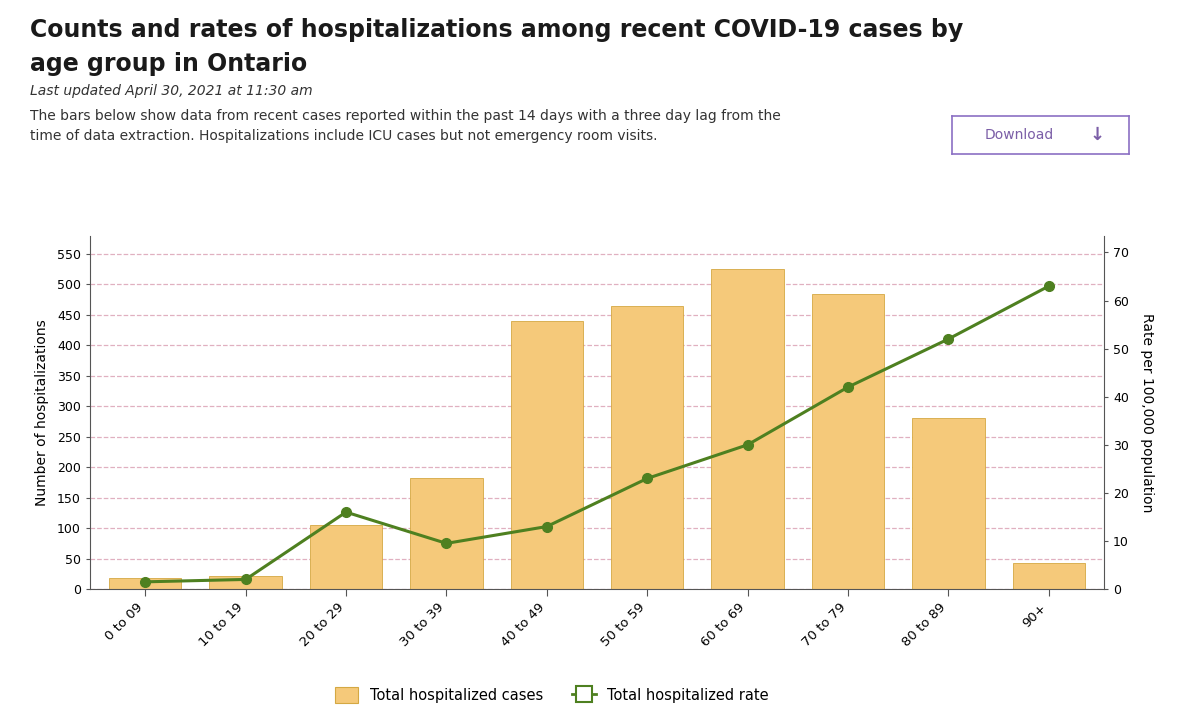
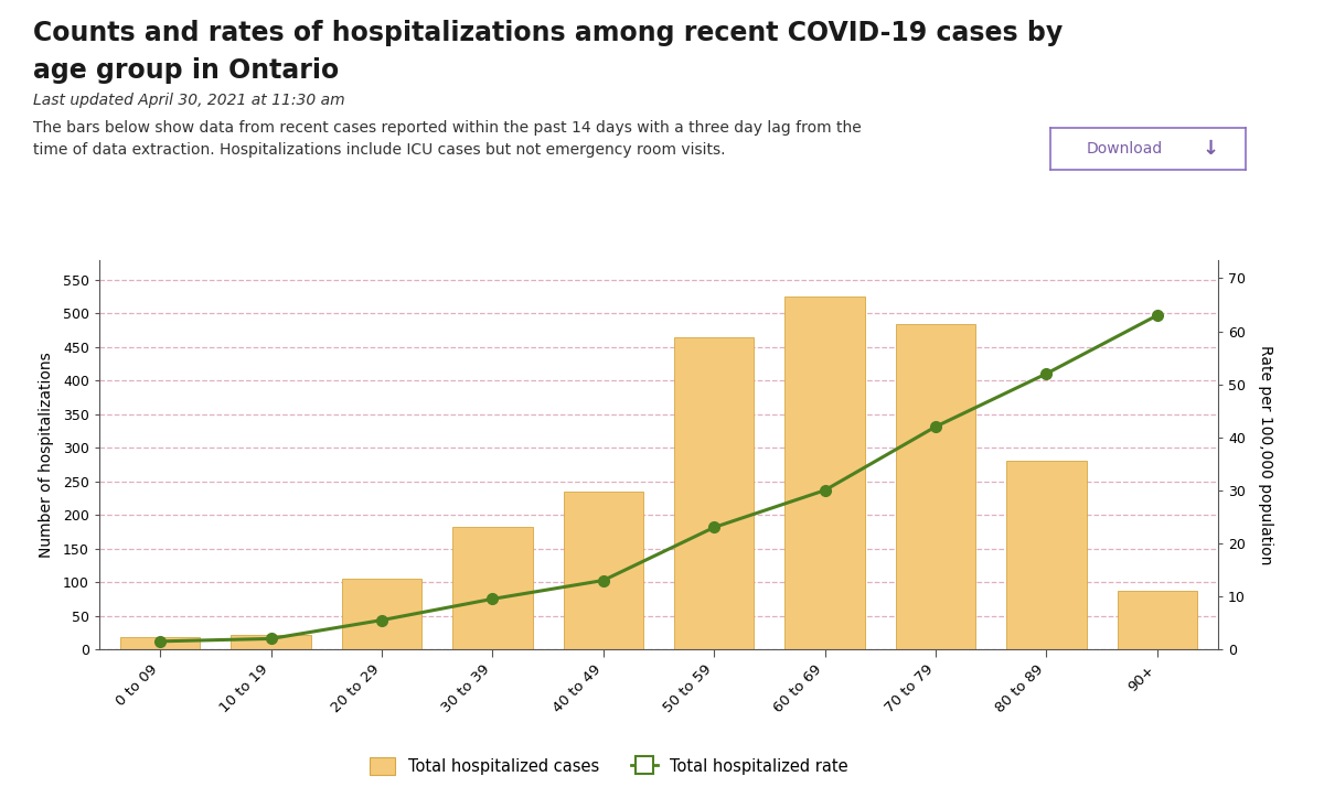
Total hospitalized rate/20 to 29: 16.0 -> 5.5
Total hospitalized cases/40 to 49: 440 -> 234
Total hospitalized cases/90+: 42 -> 87
